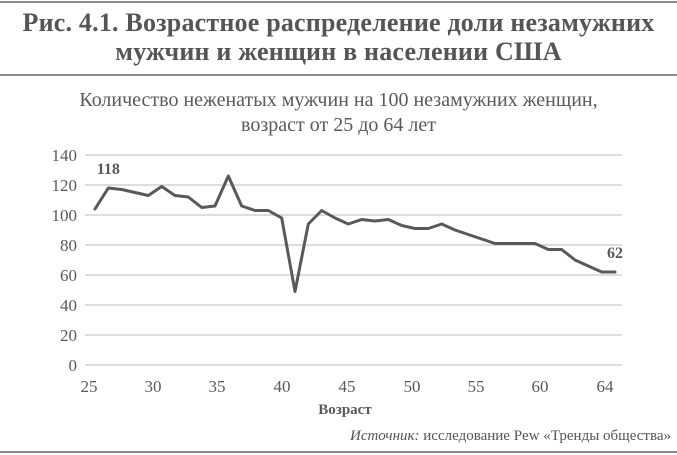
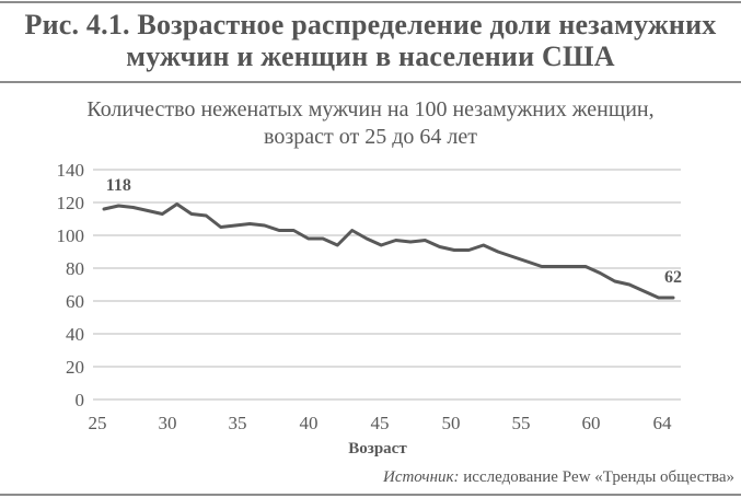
25: 104 -> 116
35: 126 -> 107
40: 49 -> 98
60: 77 -> 72
